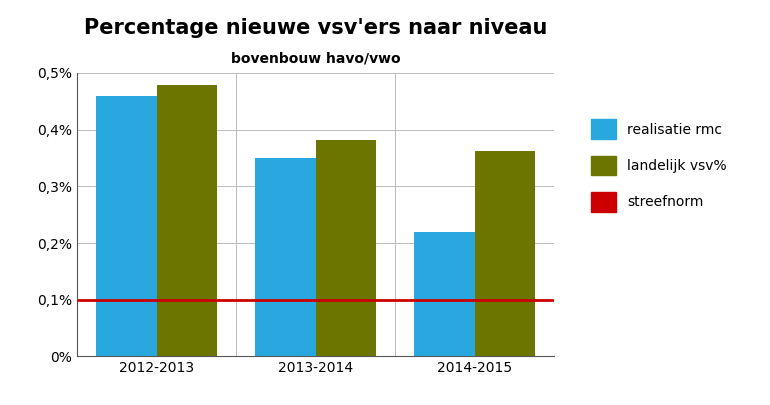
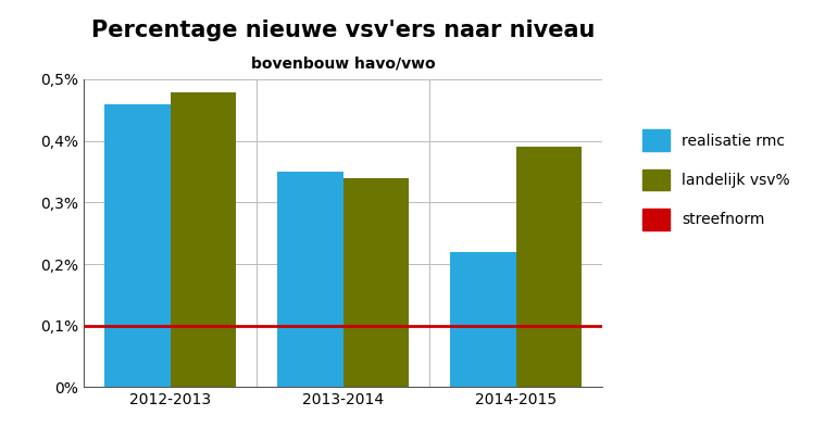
landelijk vsv%/2013-2014: 0,382% -> 0,340%
landelijk vsv%/2014-2015: 0,362% -> 0,390%
